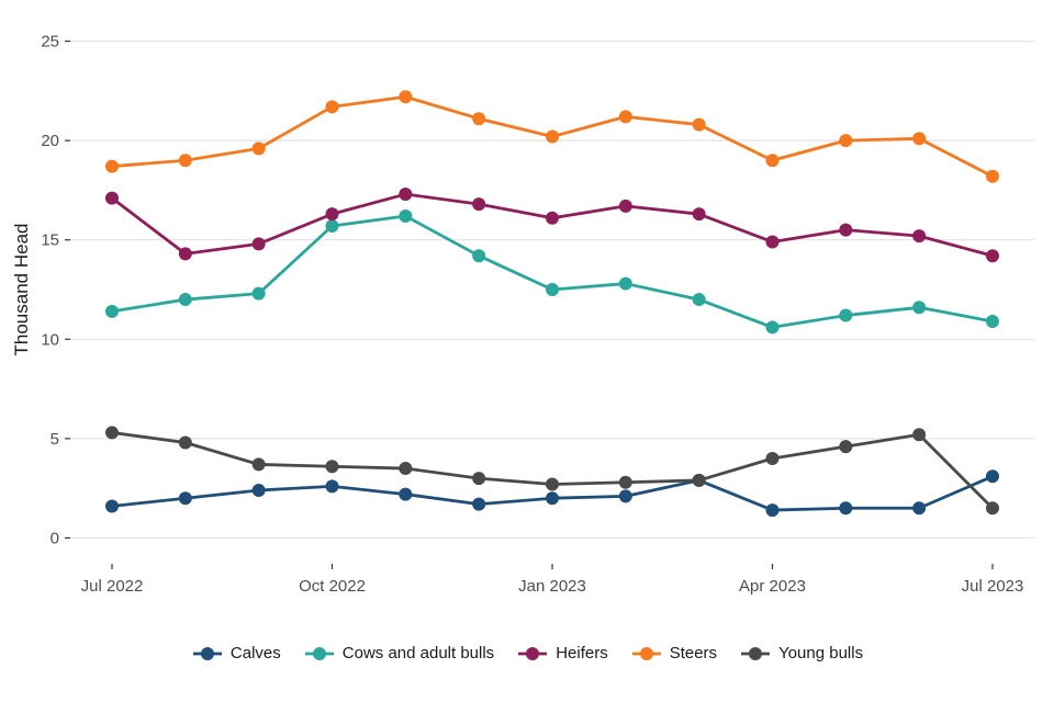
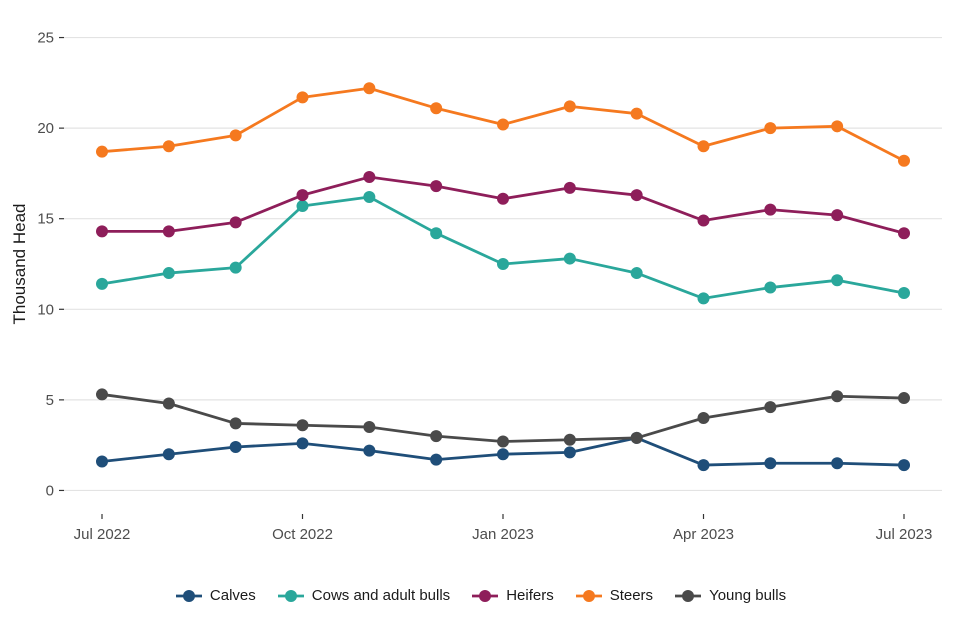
Heifers/Jul 2022: 17.1 -> 14.3
Calves/Jul 2023: 3.1 -> 1.4
Young bulls/Jul 2023: 1.5 -> 5.1
